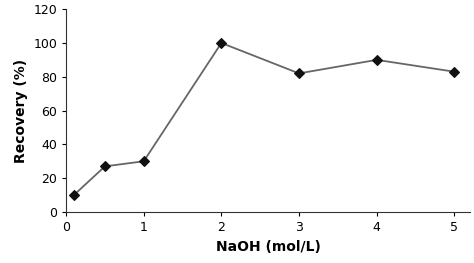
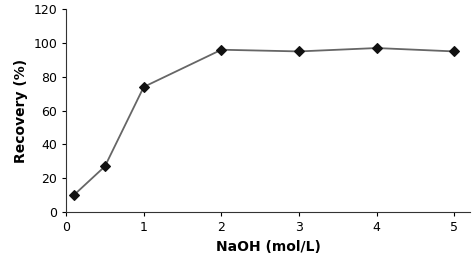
1: 30 -> 74
2: 100 -> 96
3: 82 -> 95
4: 90 -> 97
5: 83 -> 95
